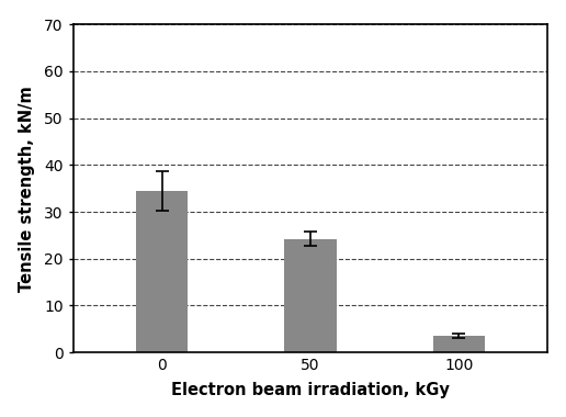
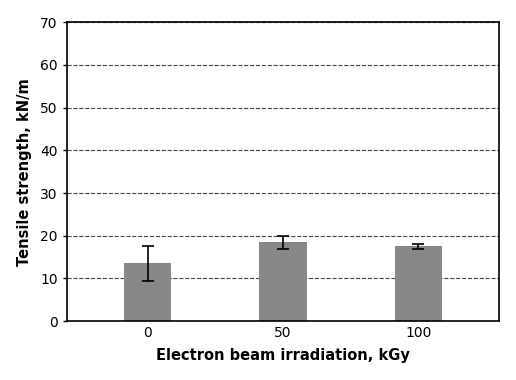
0: 34.5 -> 13.5
50: 24.2 -> 18.5
100: 3.5 -> 17.5
